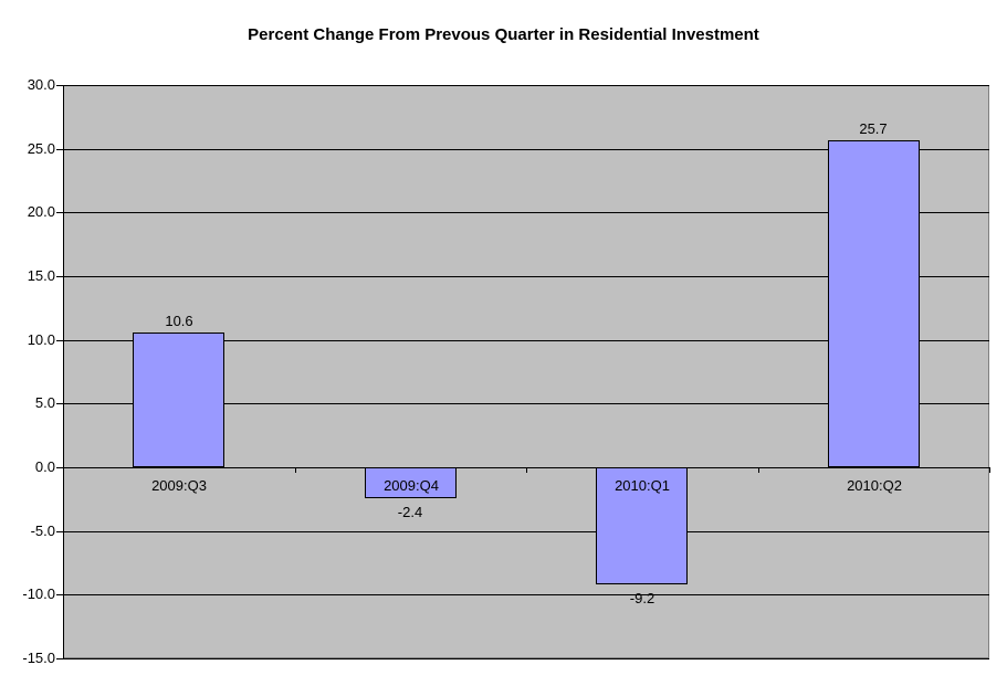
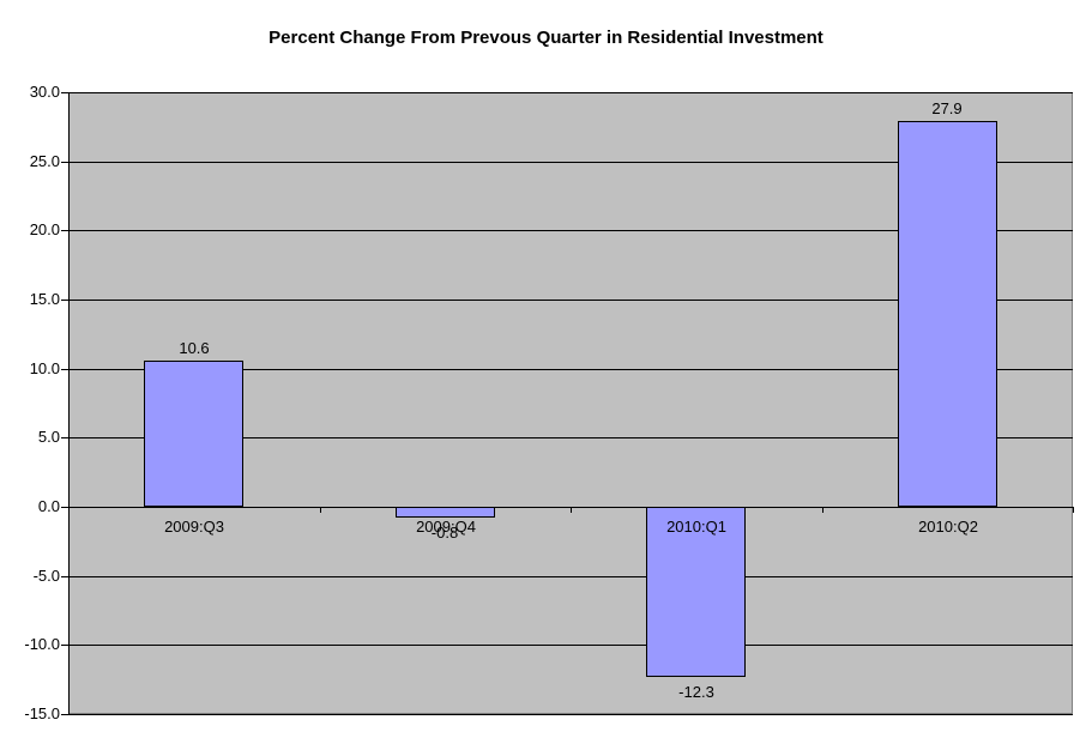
2009:Q4: -2.4 -> -0.8
2010:Q1: -9.2 -> -12.3
2010:Q2: 25.7 -> 27.9
